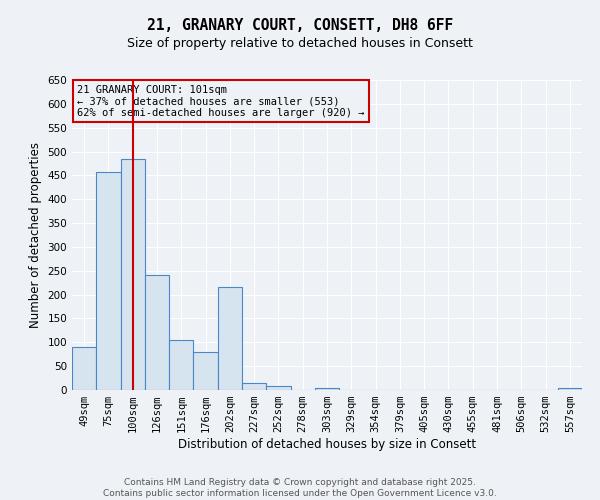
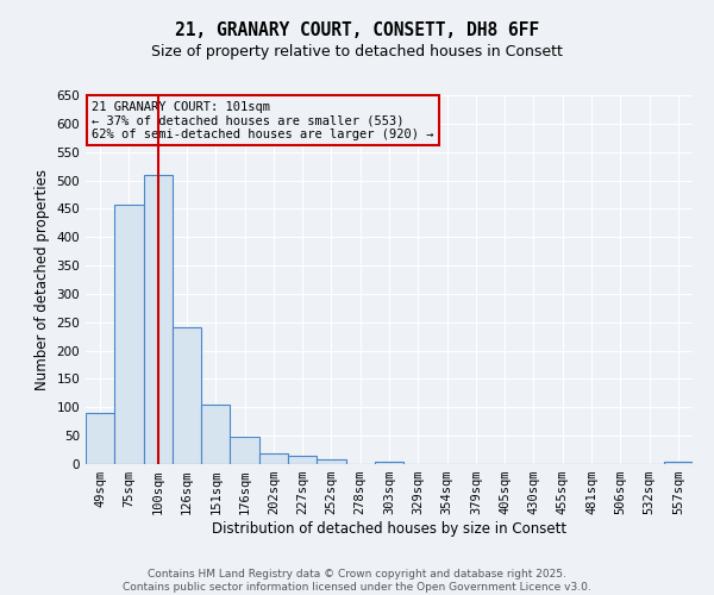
100sqm: 485 -> 510
176sqm: 80 -> 48
202sqm: 215 -> 19
